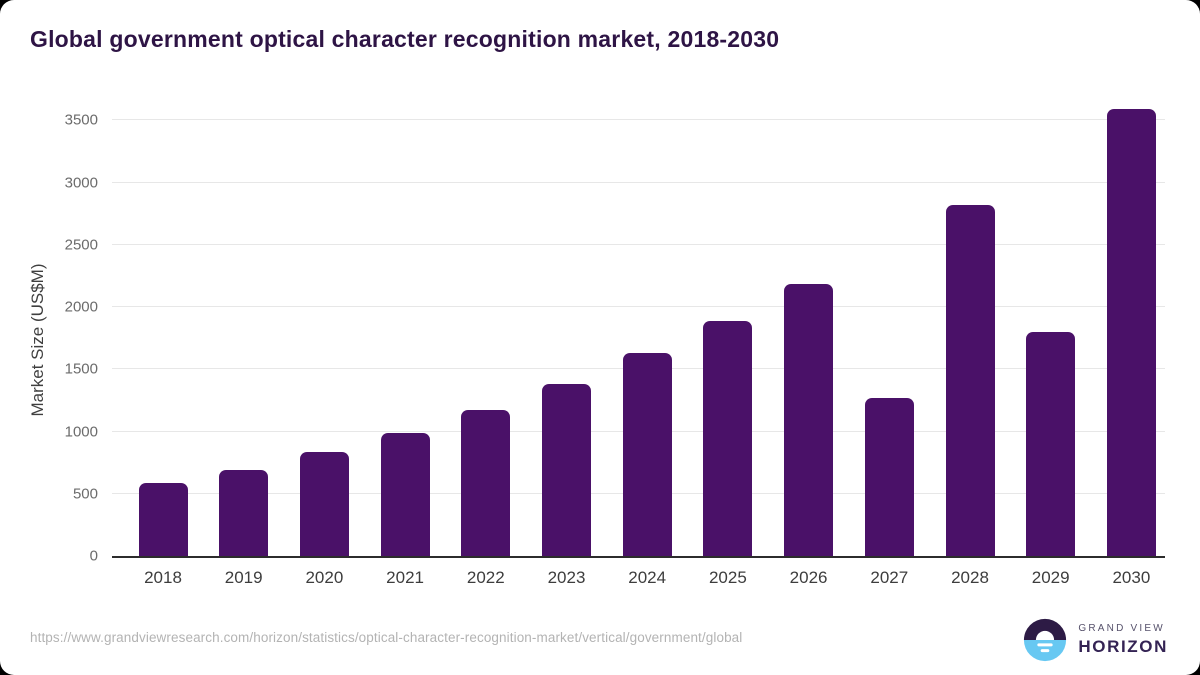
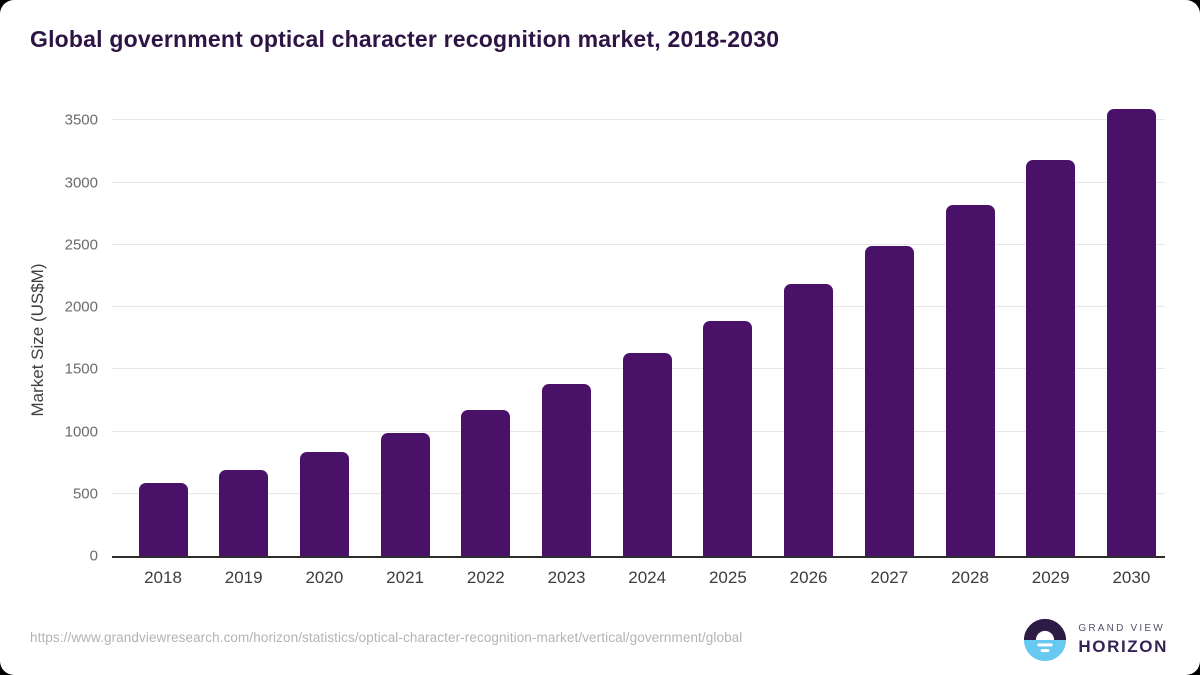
2027: 1270 -> 2490
2029: 1800 -> 3180
